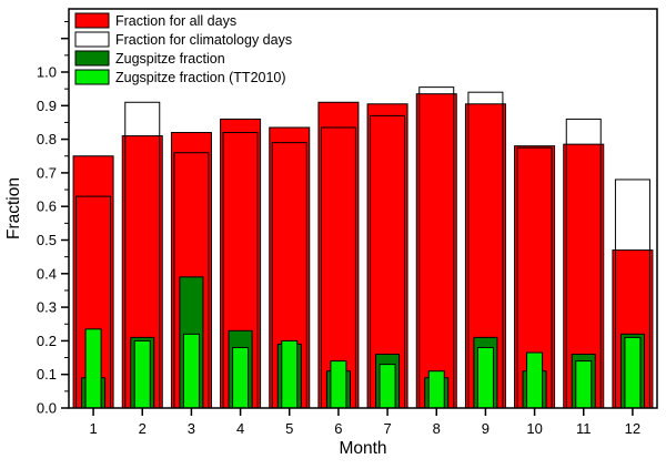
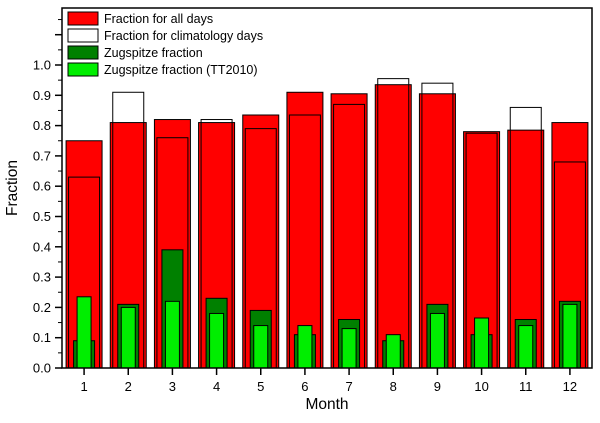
Fraction for all days/4: 0.86 -> 0.81
Zugspitze fraction (TT2010)/5: 0.20 -> 0.14
Fraction for all days/12: 0.47 -> 0.81
